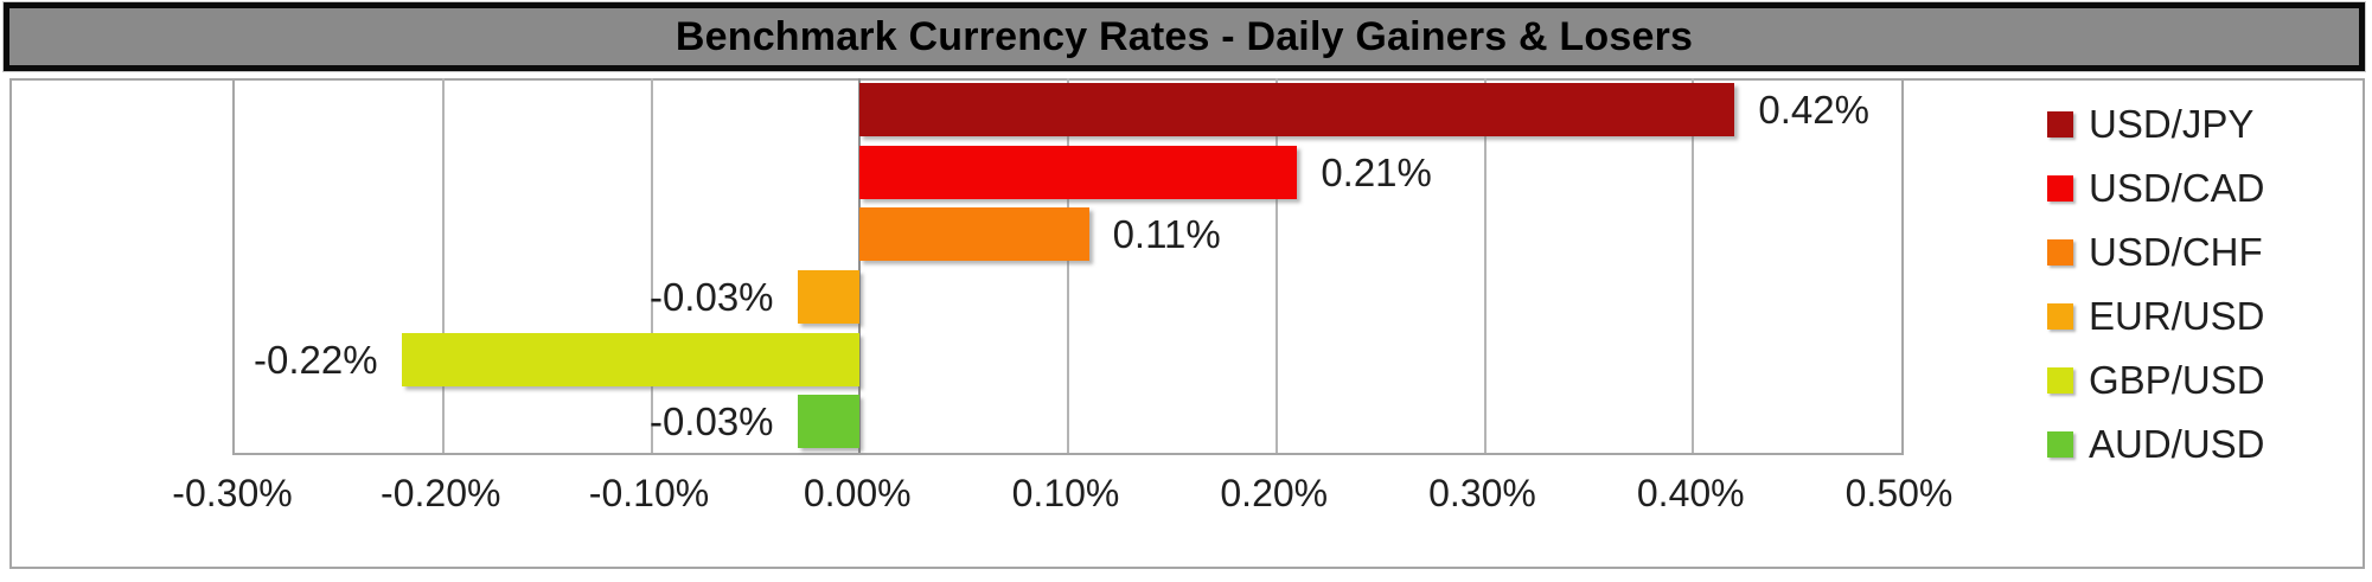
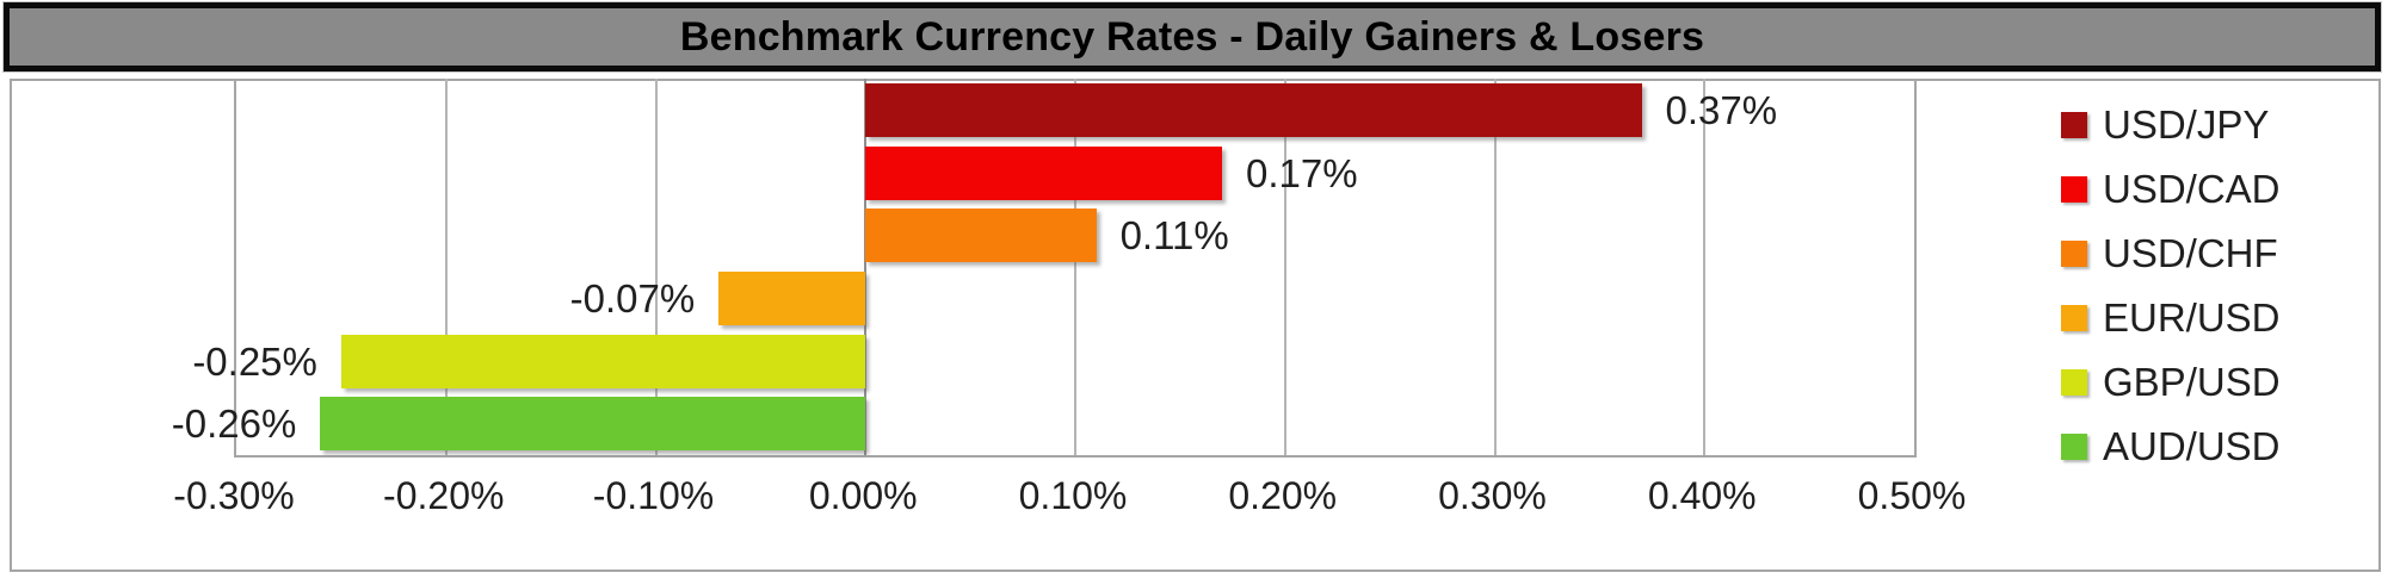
USD/JPY: 0.42% -> 0.37%
USD/CAD: 0.21% -> 0.17%
EUR/USD: -0.03% -> -0.07%
GBP/USD: -0.22% -> -0.25%
AUD/USD: -0.03% -> -0.26%
